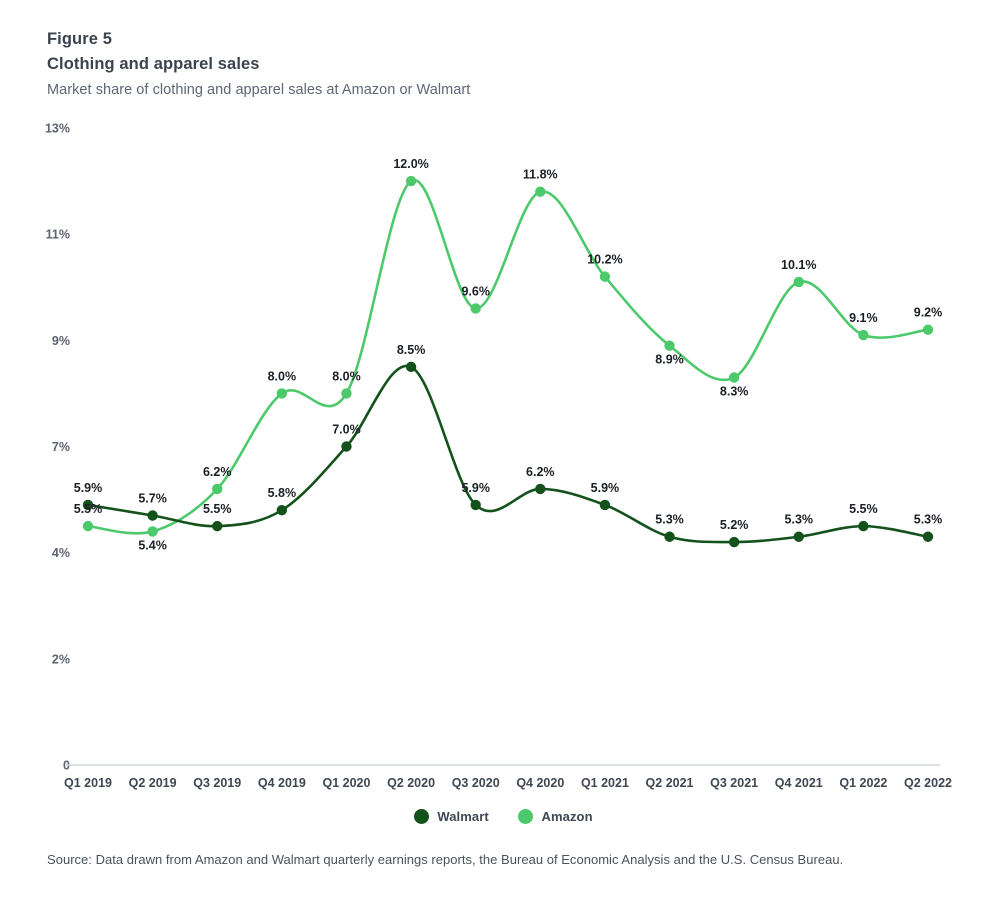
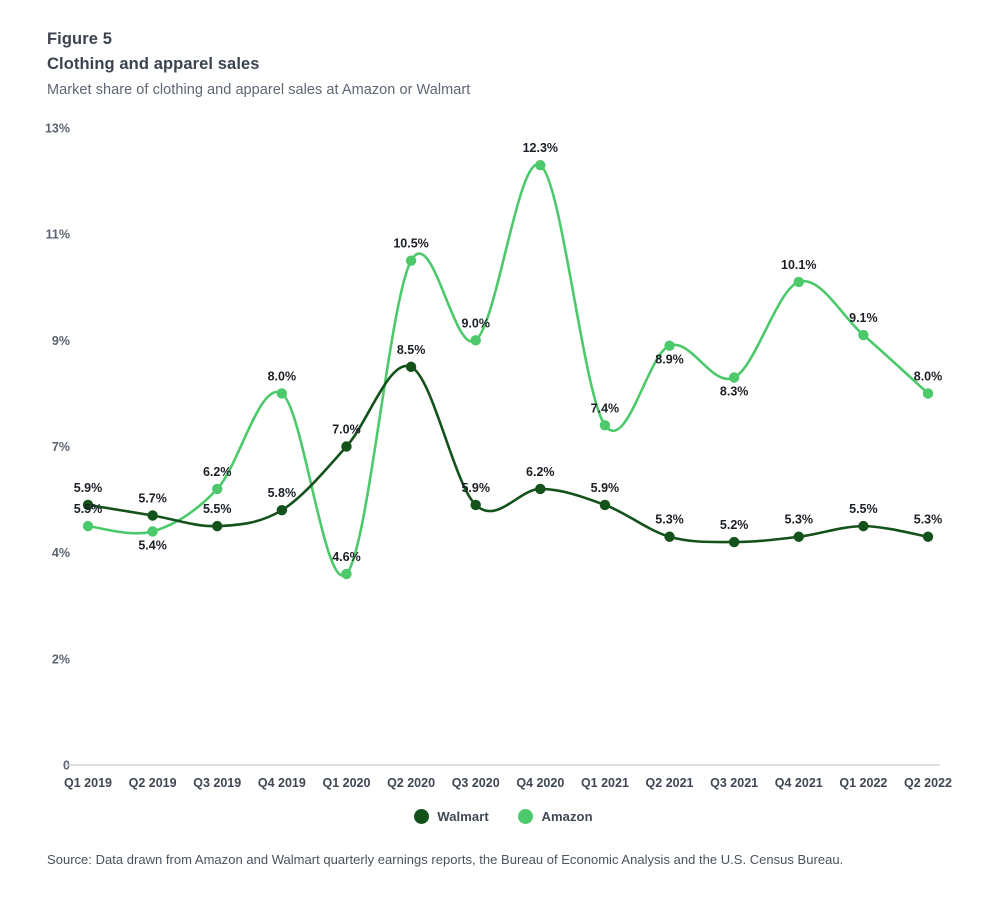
Amazon/Q1 2020: 8.0% -> 4.6%
Amazon/Q2 2020: 12.0% -> 10.5%
Amazon/Q3 2020: 9.6% -> 9.0%
Amazon/Q4 2020: 11.8% -> 12.3%
Amazon/Q1 2021: 10.2% -> 7.4%
Amazon/Q2 2022: 9.2% -> 8.0%
